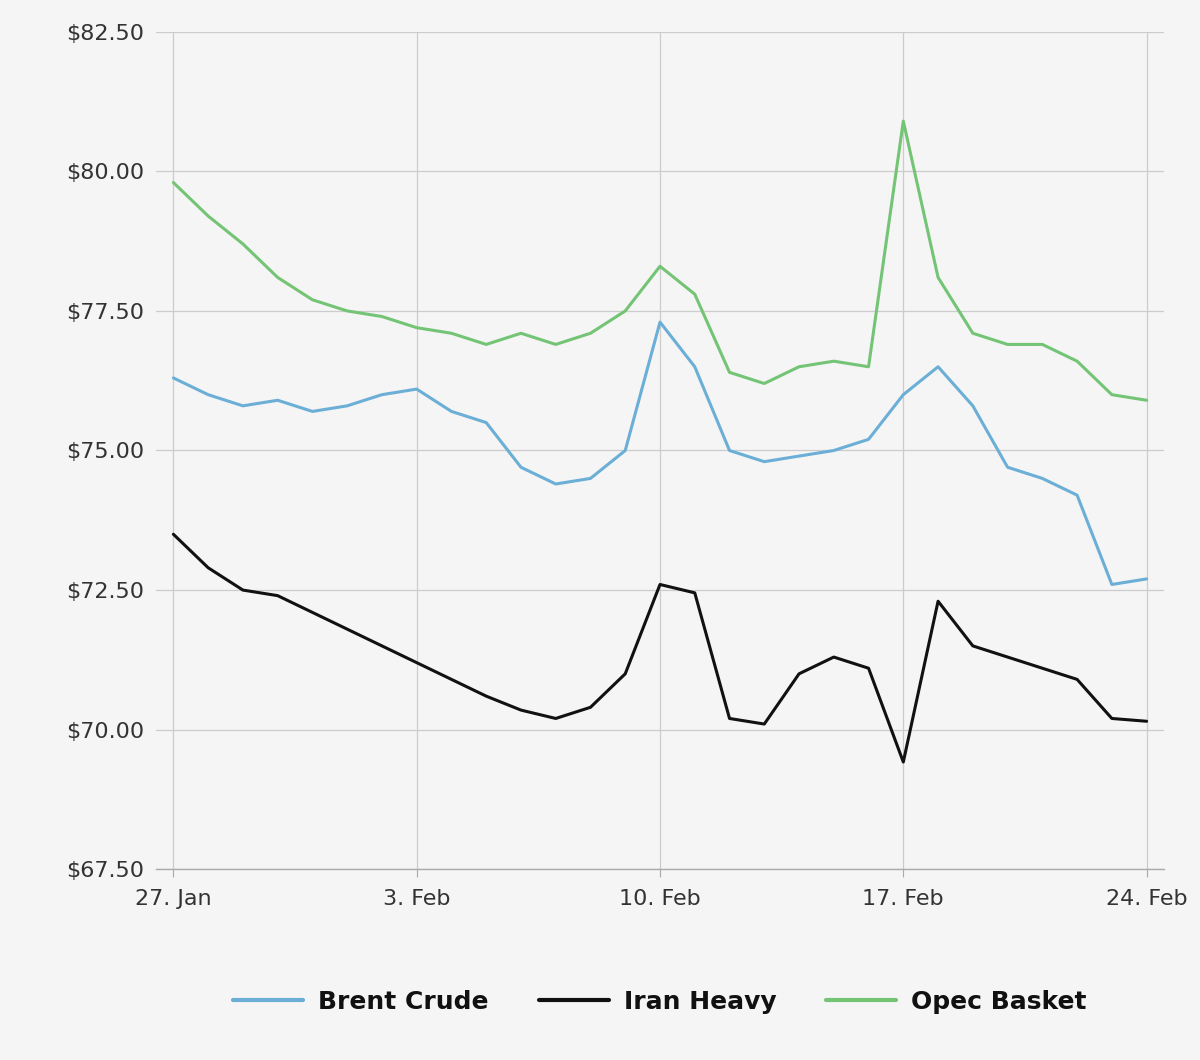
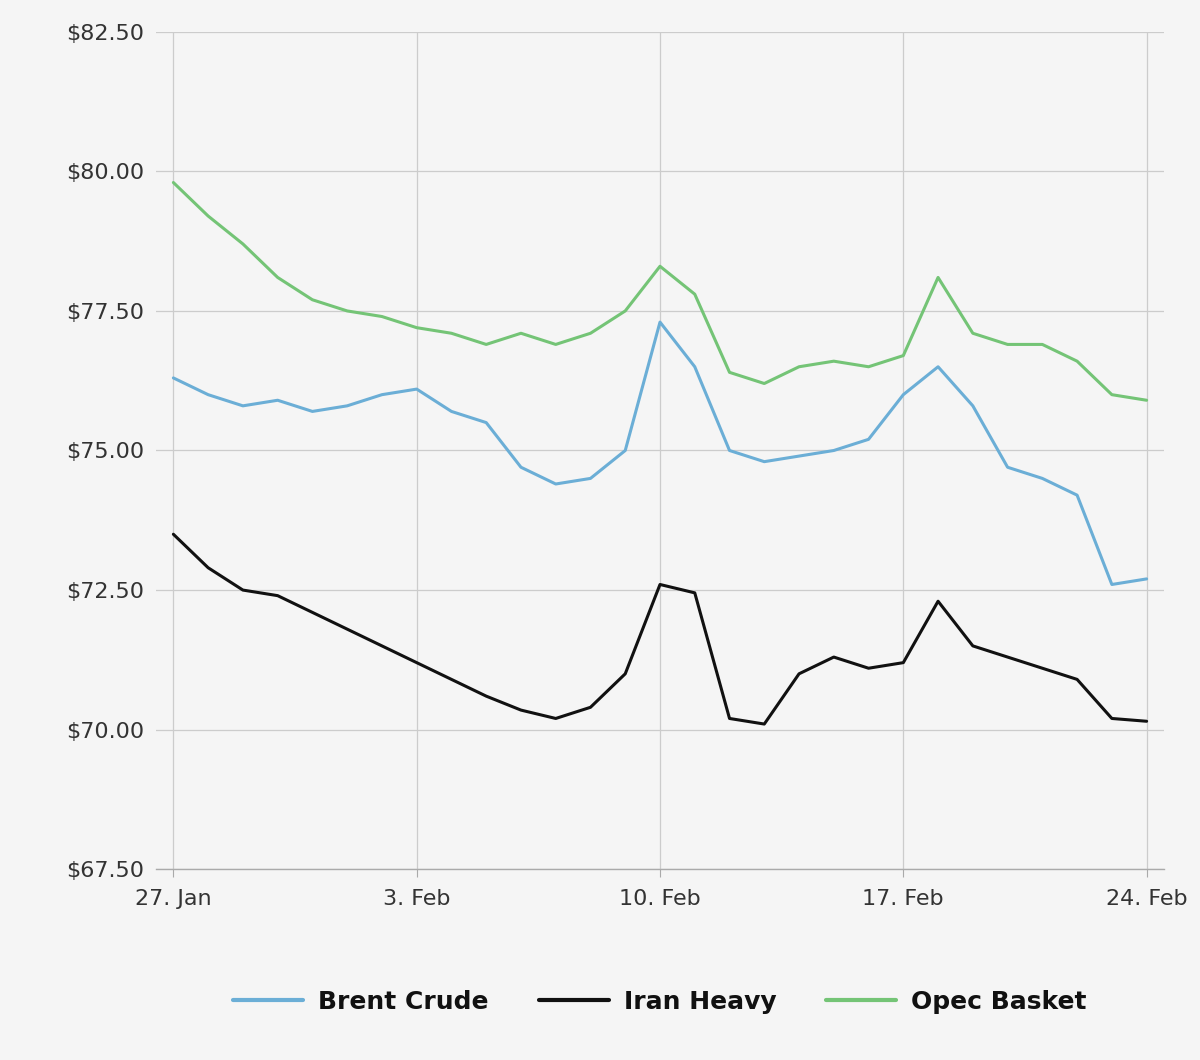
Iran Heavy/17. Feb: $69.42 -> $71.20
Opec Basket/17. Feb: $80.9 -> $76.7
